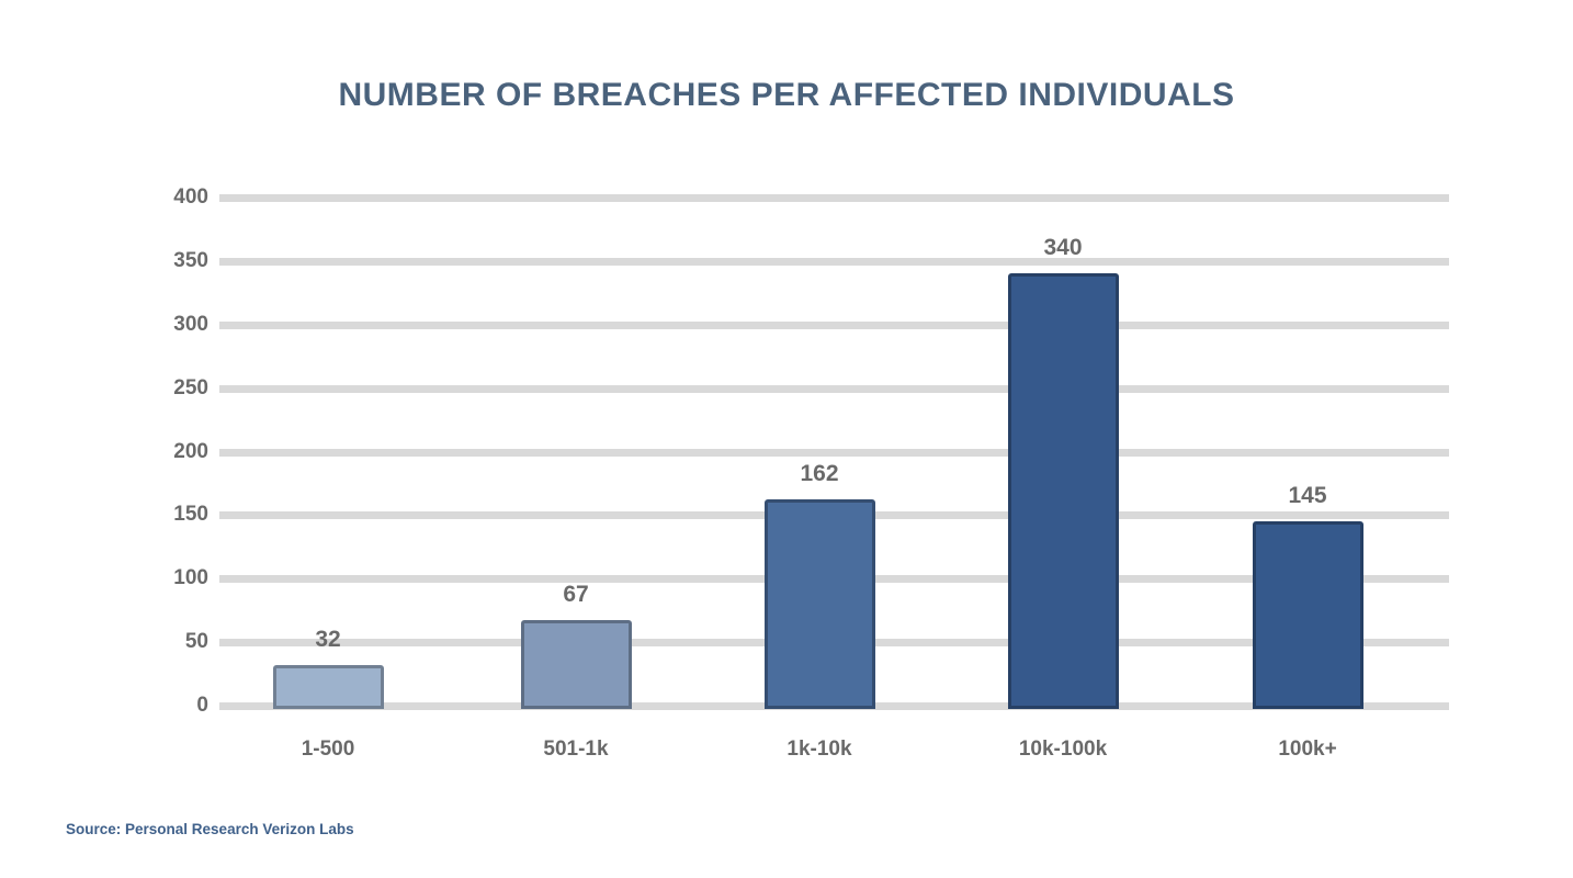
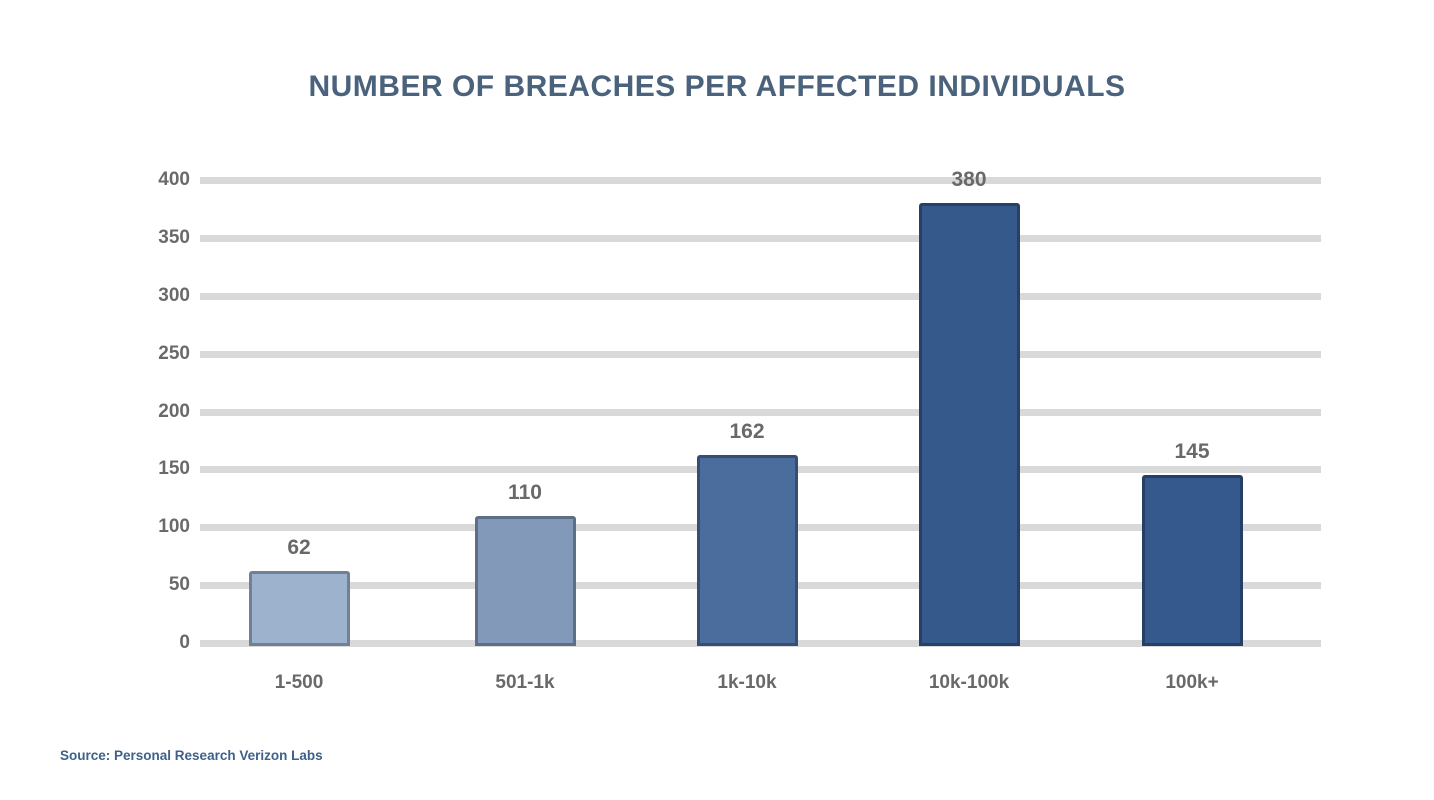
1-500: 32 -> 62
501-1k: 67 -> 110
10k-100k: 340 -> 380
